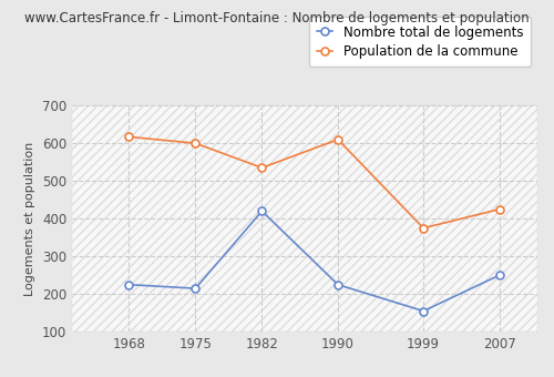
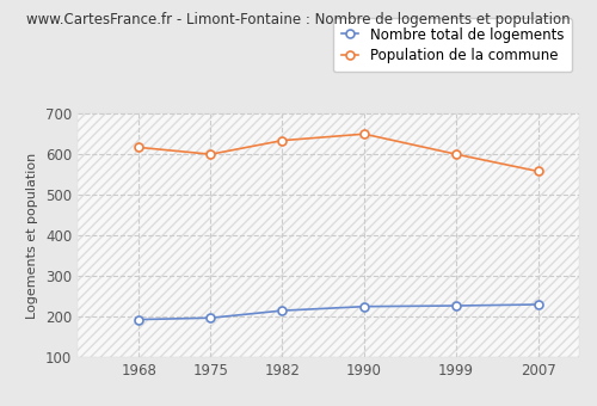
Nombre total de logements/1968: 225 -> 193
Nombre total de logements/1975: 215 -> 197
Nombre total de logements/1982: 420 -> 215
Population de la commune/1982: 535 -> 634
Population de la commune/1990: 610 -> 650
Nombre total de logements/1999: 155 -> 227
Population de la commune/1999: 375 -> 600
Nombre total de logements/2007: 250 -> 230
Population de la commune/2007: 425 -> 558
